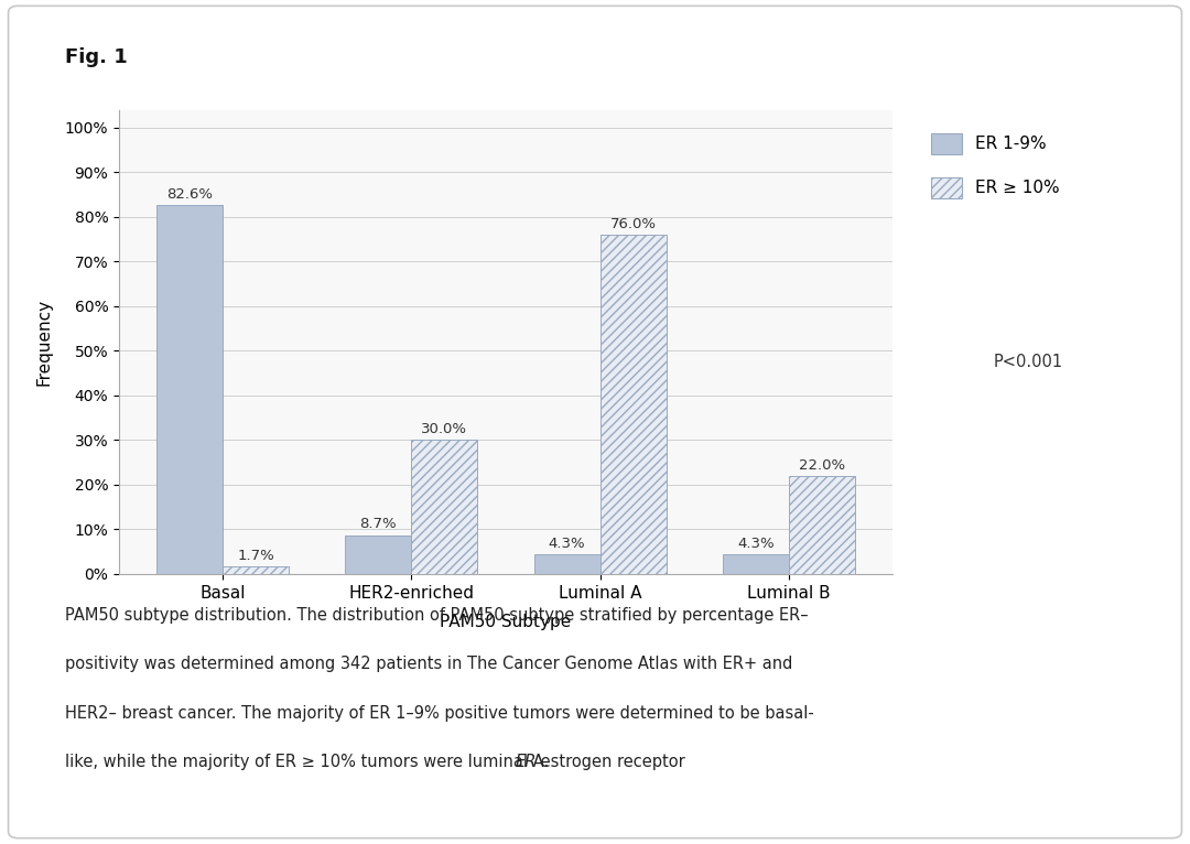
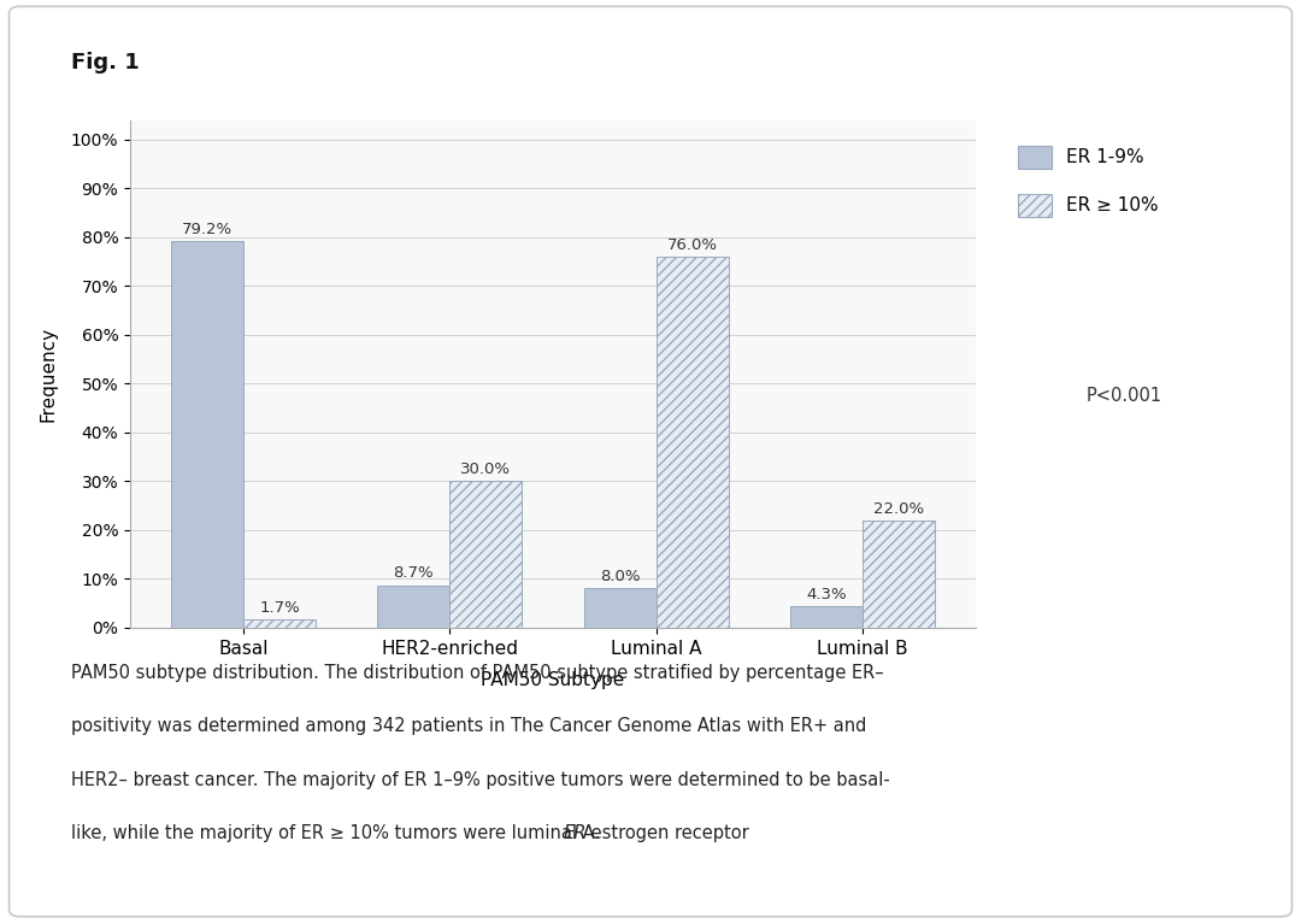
ER 1-9%/Basal: 82.6% -> 79.2%
ER 1-9%/Luminal A: 4.3% -> 8.0%
